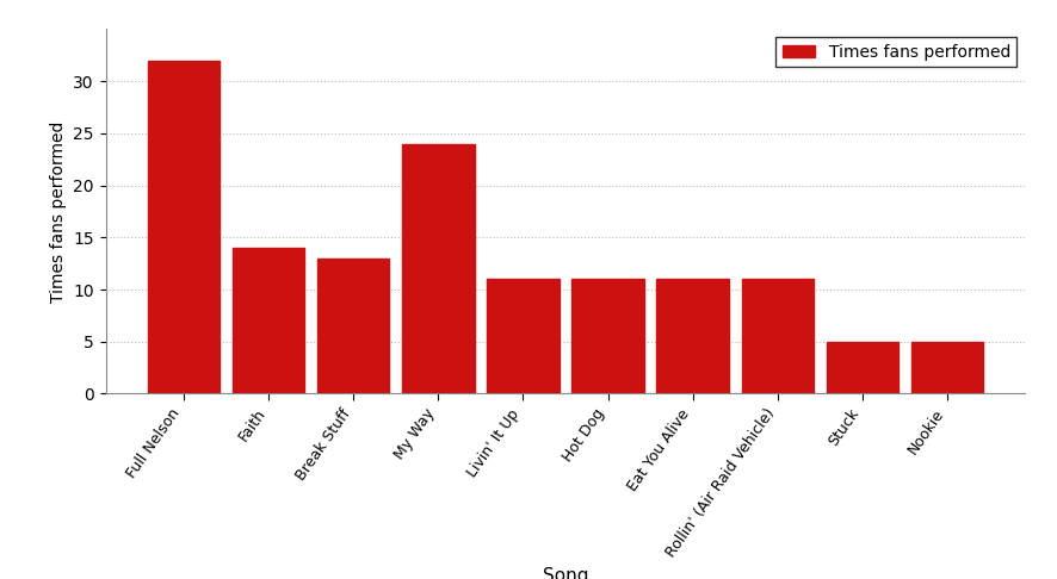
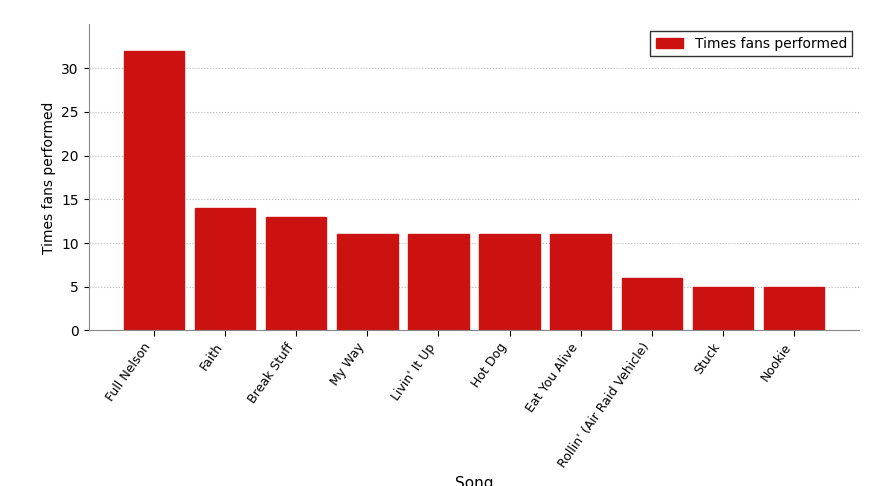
My Way: 24 -> 11
Rollin' (Air Raid Vehicle): 11 -> 6
